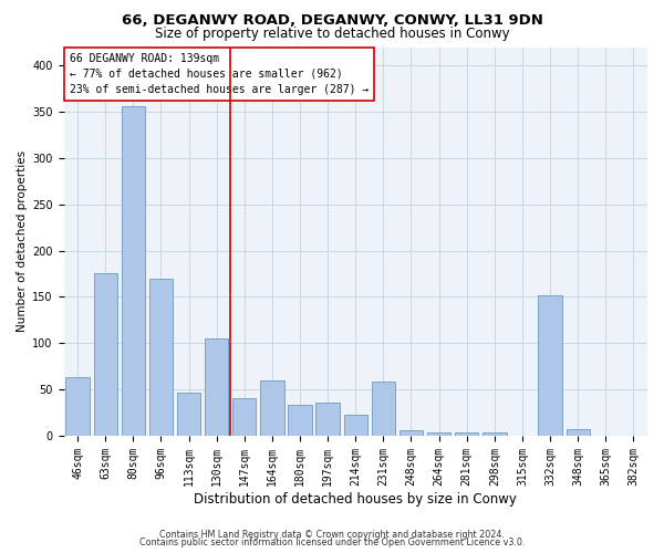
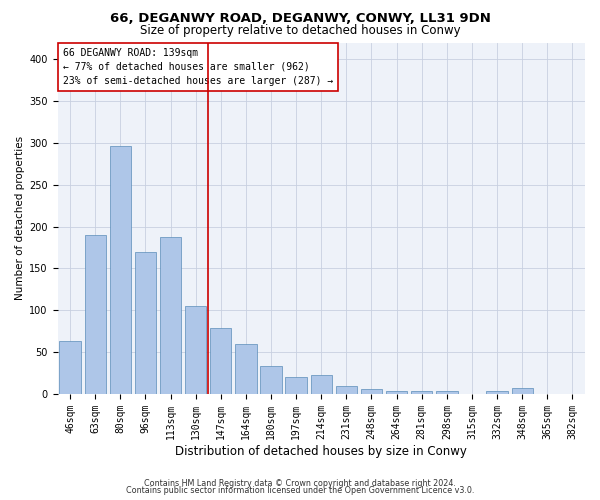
63sqm: 176 -> 190
80sqm: 356 -> 296
113sqm: 46 -> 188
147sqm: 40 -> 79
197sqm: 36 -> 20
231sqm: 58 -> 9
332sqm: 152 -> 4
